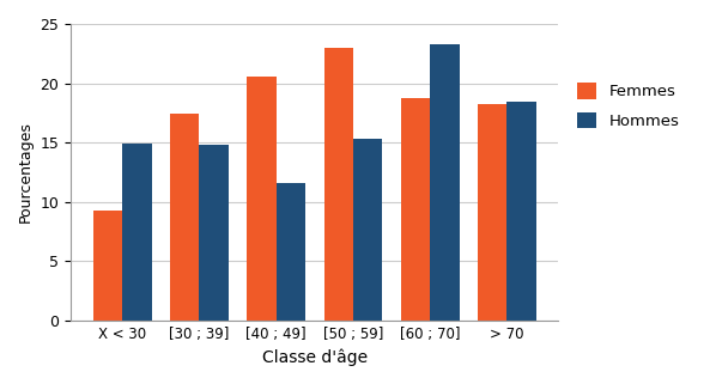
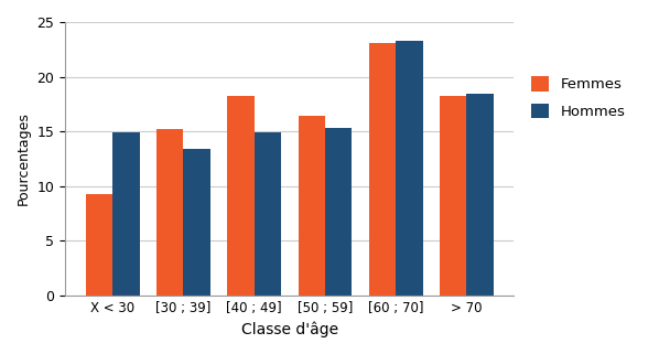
Femmes/[30 ; 39]: 17.4 -> 15.2
Hommes/[30 ; 39]: 14.8 -> 13.4
Femmes/[40 ; 49]: 20.6 -> 18.2
Hommes/[40 ; 49]: 11.6 -> 14.9
Femmes/[50 ; 59]: 23.0 -> 16.4
Femmes/[60 ; 70]: 18.8 -> 23.1
